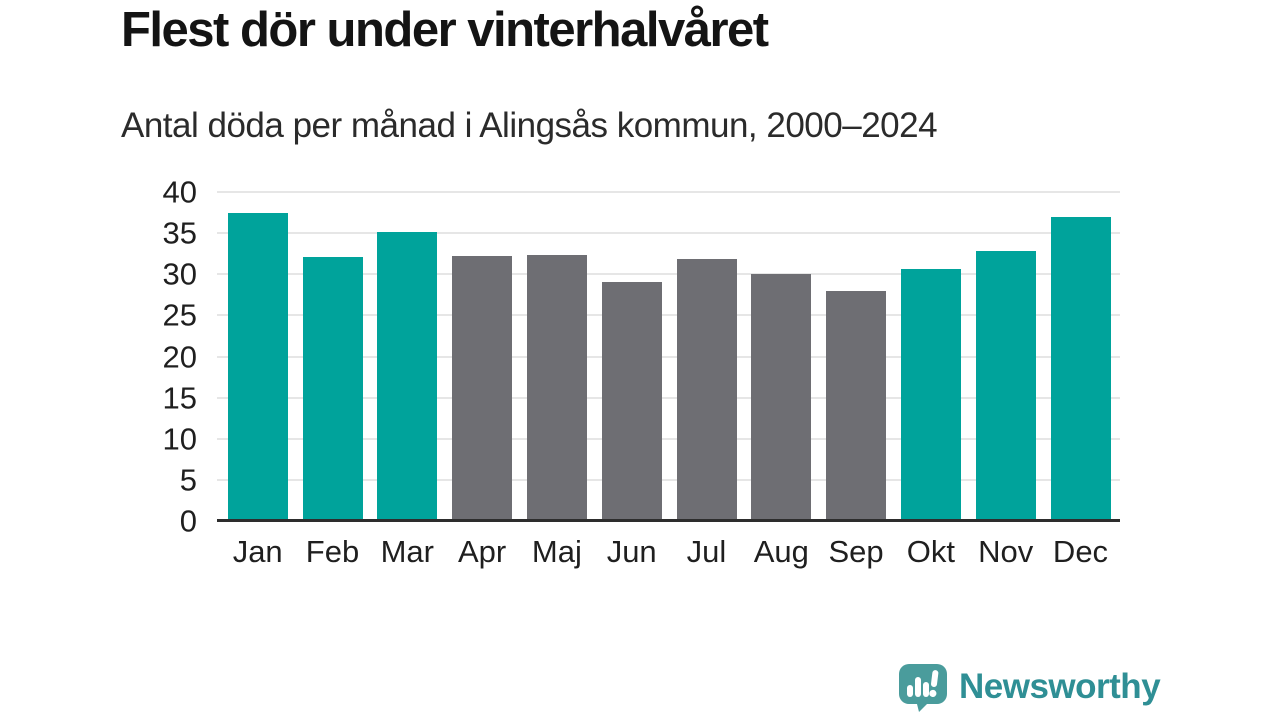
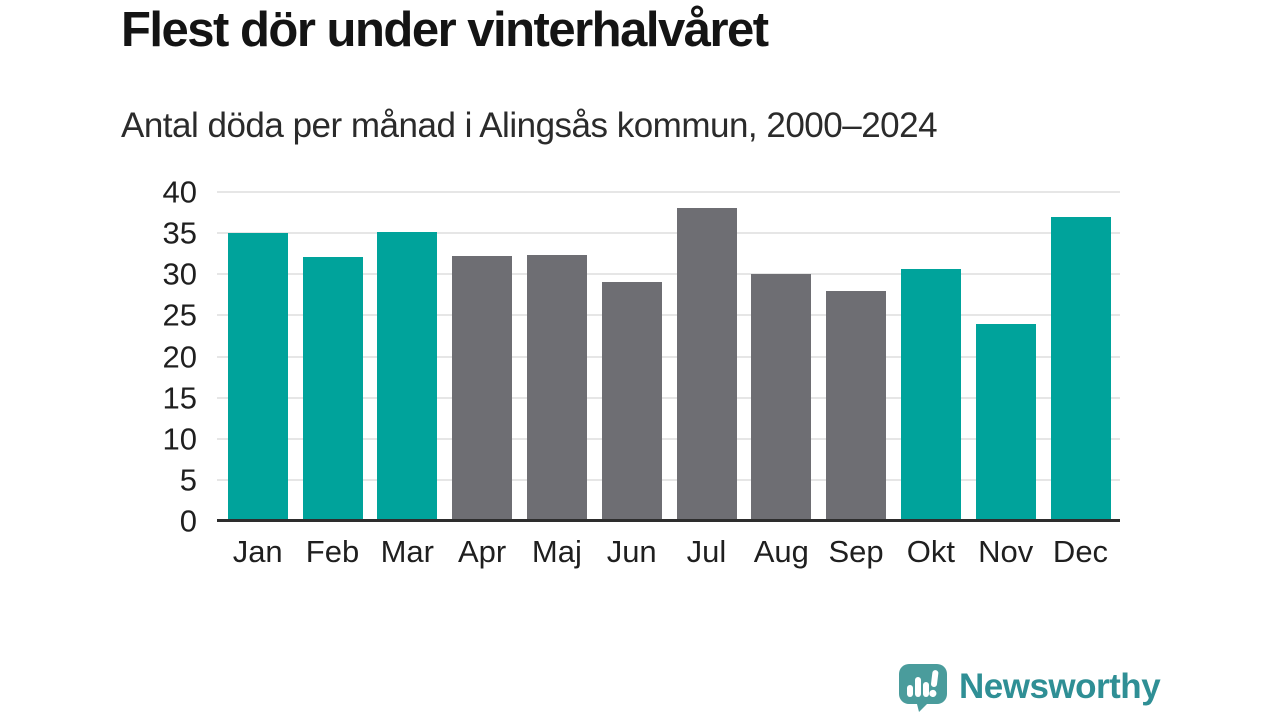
Jan: 37 -> 35
Jul: 32 -> 38
Nov: 33 -> 24
